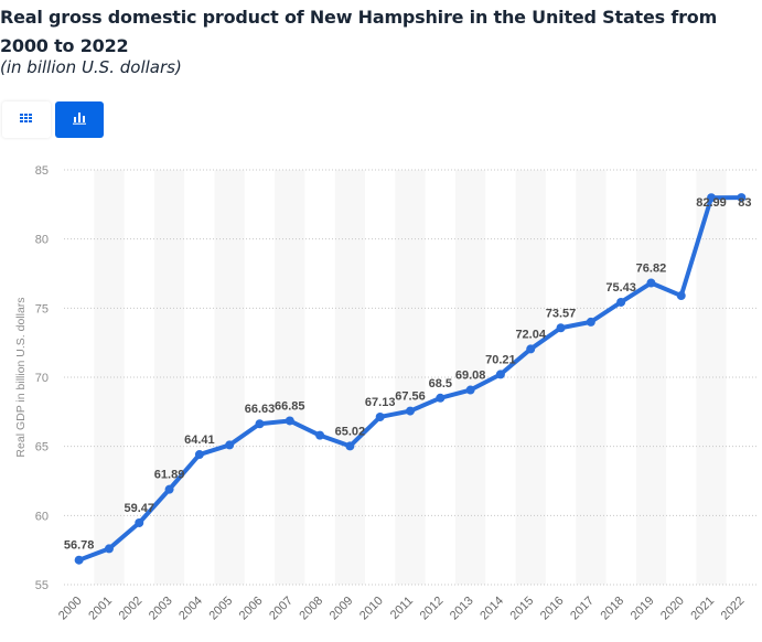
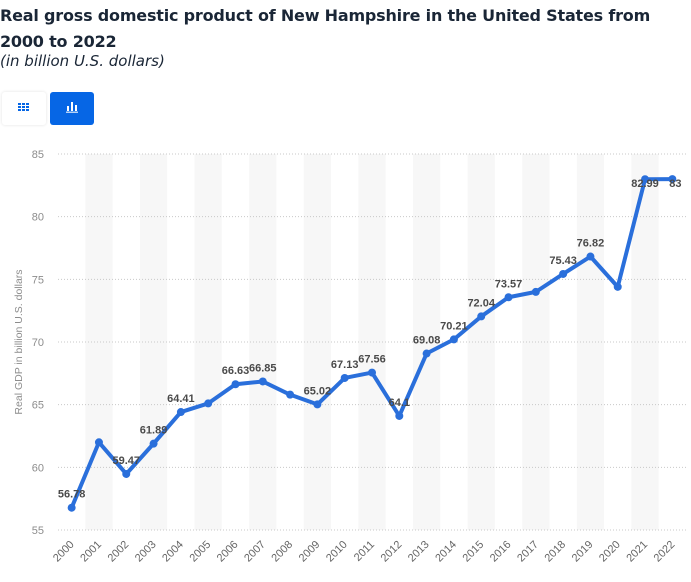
2001: 57.6 -> 62.0
2012: 68.5 -> 64.1
2020: 75.9 -> 74.4
